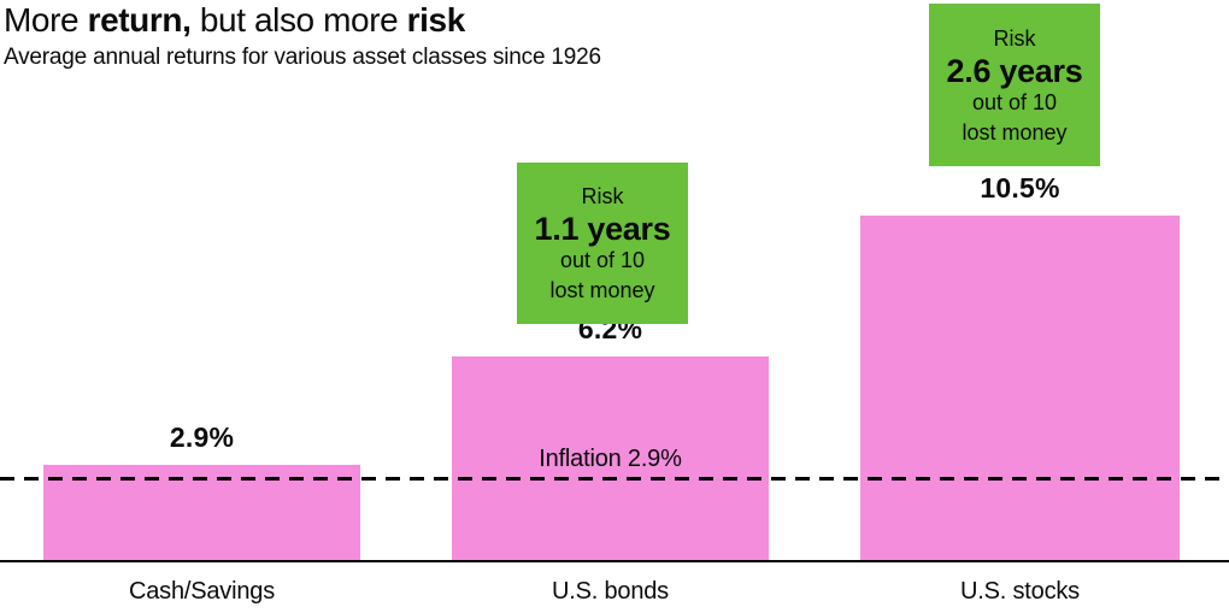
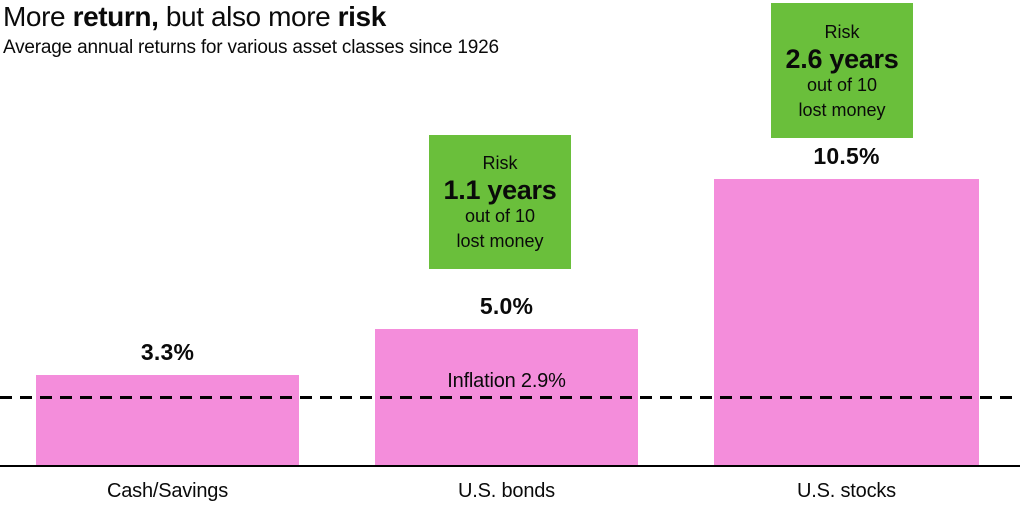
Cash/Savings: 2.9% -> 3.3%
U.S. bonds: 6.2% -> 5.0%
